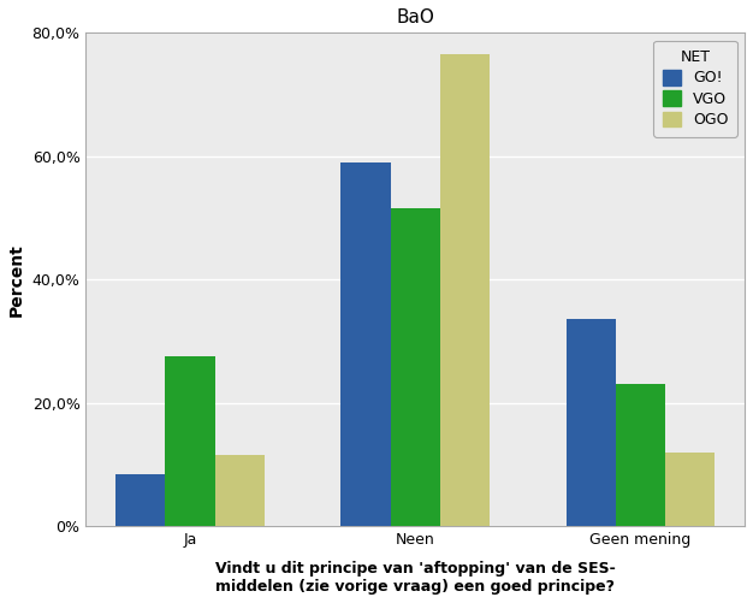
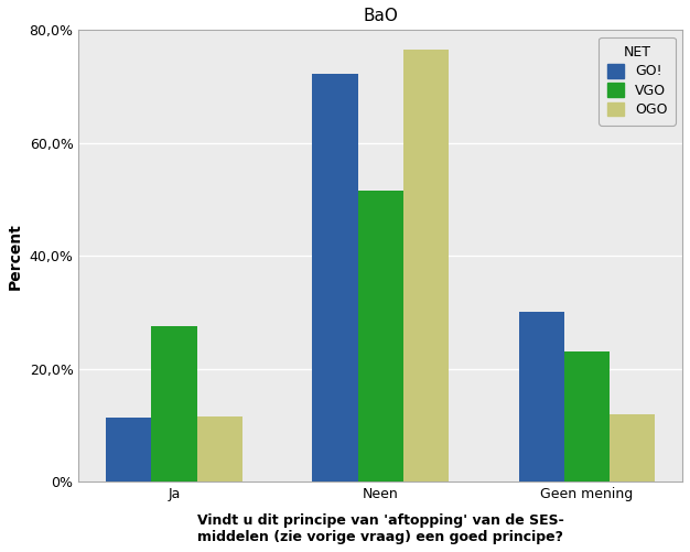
GO!/Ja: 8,5% -> 11,4%
GO!/Neen: 59,0% -> 72,2%
GO!/Geen mening: 33,5% -> 30,0%
